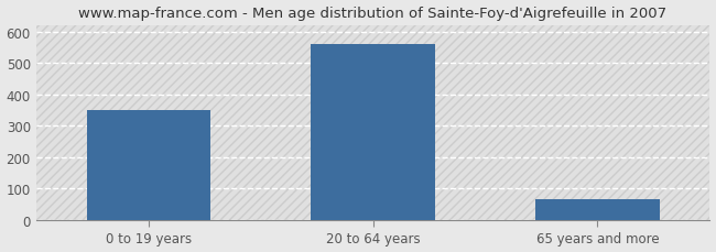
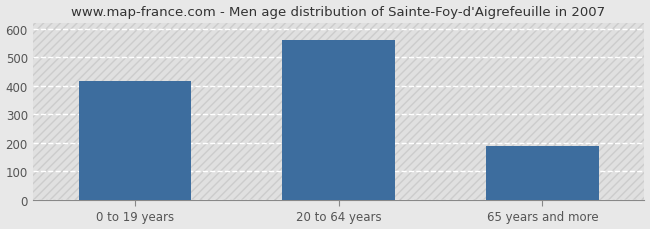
0 to 19 years: 350 -> 415
65 years and more: 65 -> 190
